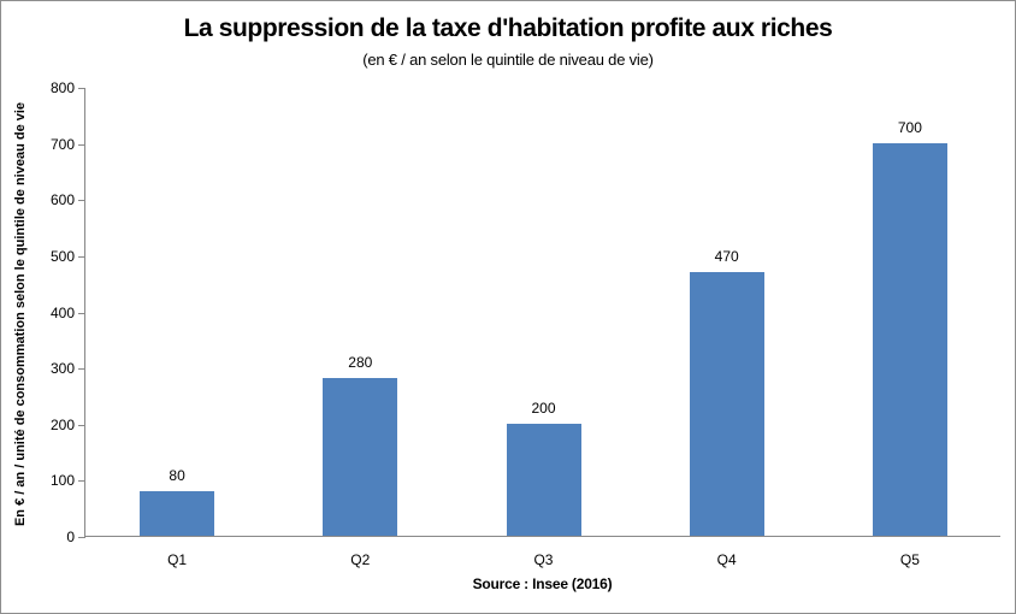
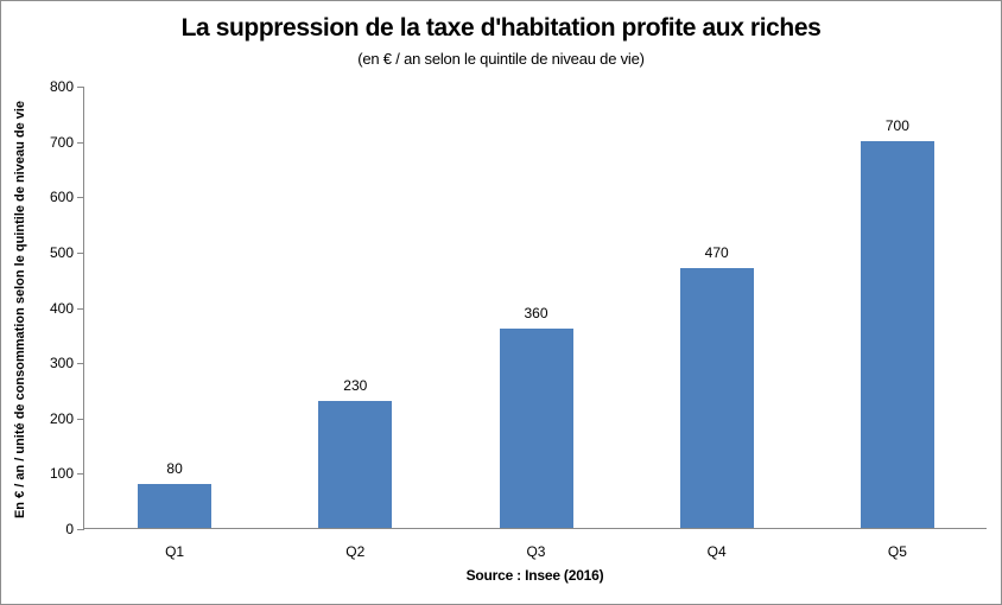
Q2: 280 -> 230
Q3: 200 -> 360
